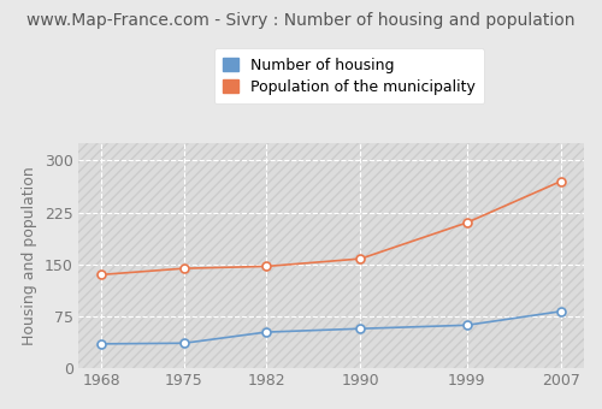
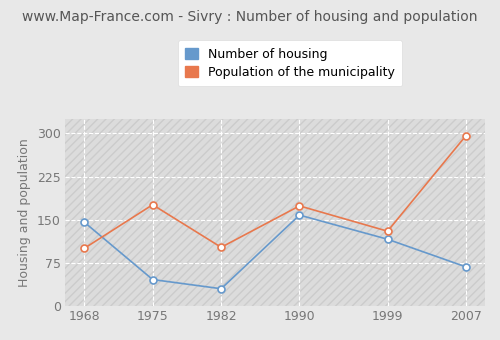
Number of housing/1968: 35 -> 146
Population of the municipality/1968: 135 -> 100
Number of housing/1975: 36 -> 46
Population of the municipality/1975: 144 -> 176
Number of housing/1982: 52 -> 30
Population of the municipality/1982: 147 -> 102
Number of housing/1990: 57 -> 158
Population of the municipality/1990: 158 -> 174
Number of housing/1999: 62 -> 116
Population of the municipality/1999: 210 -> 130
Number of housing/2007: 82 -> 68
Population of the municipality/2007: 270 -> 296
